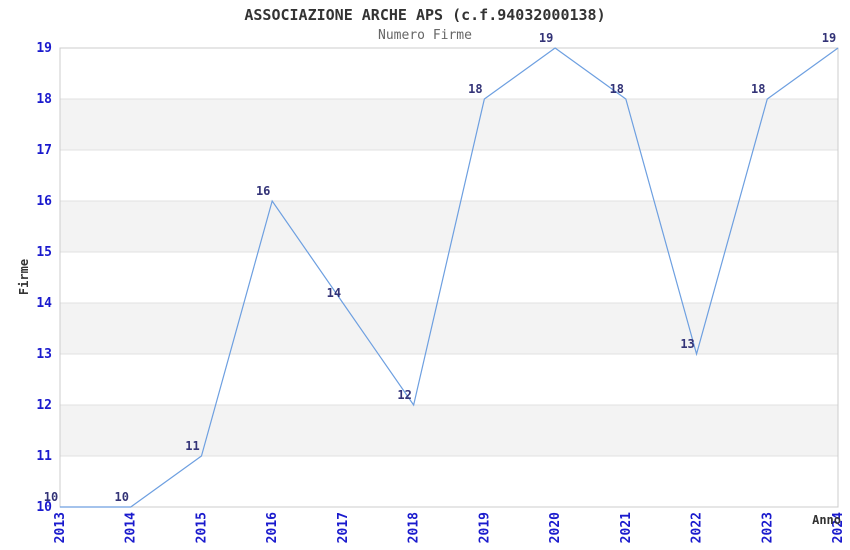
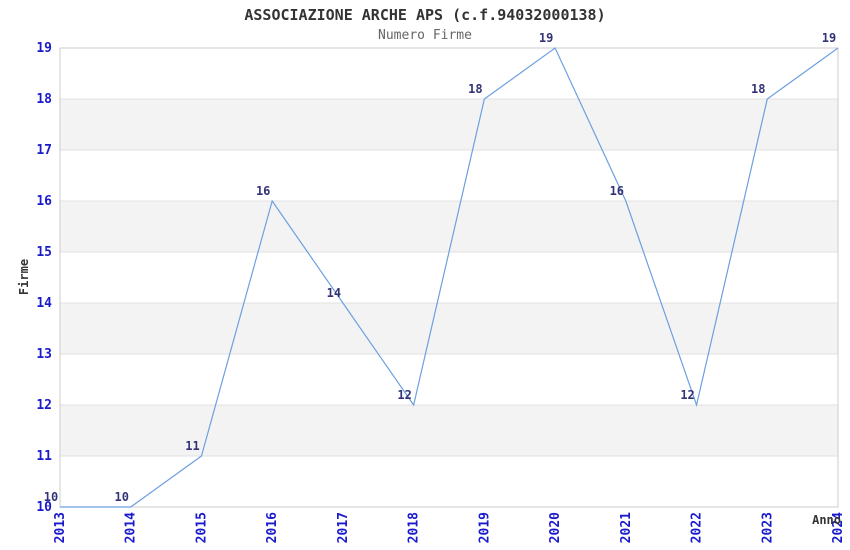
2021: 18 -> 16
2022: 13 -> 12
